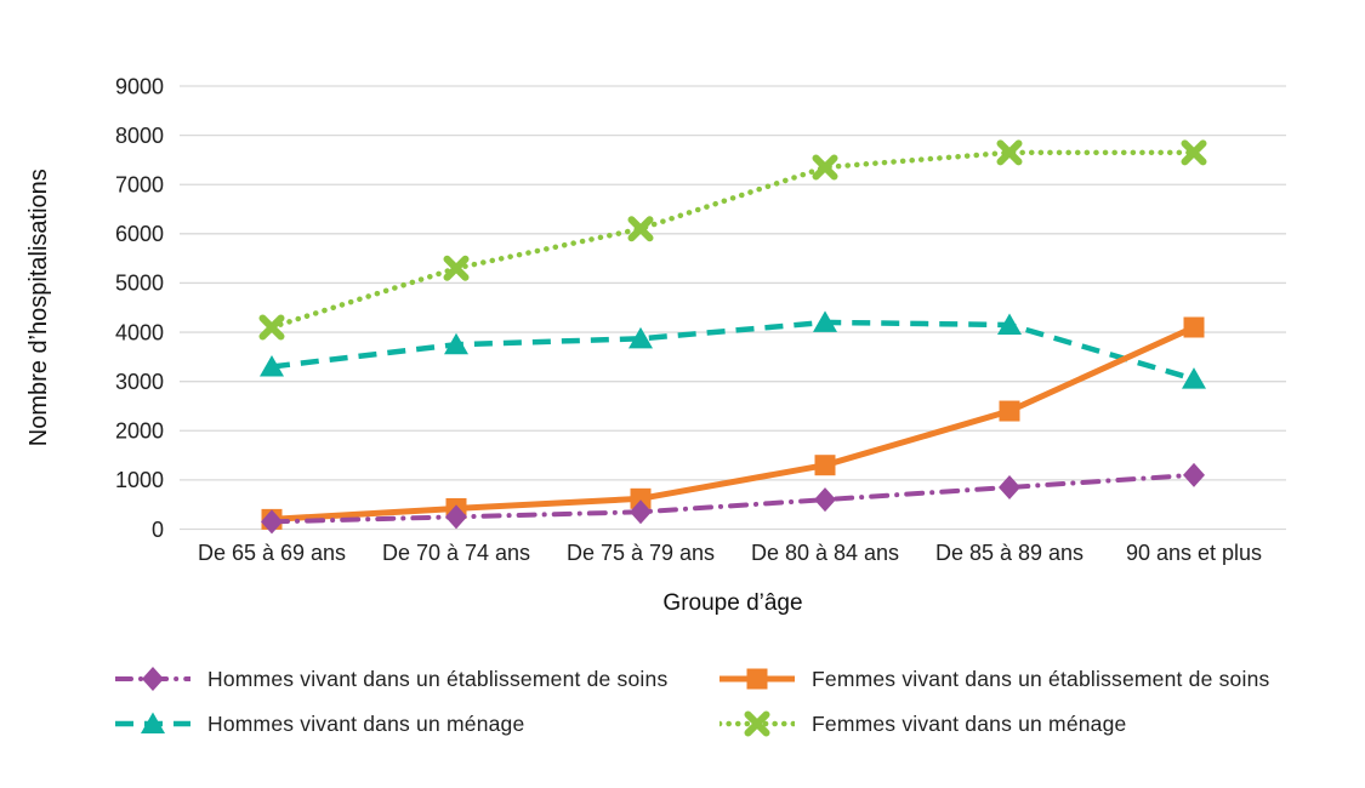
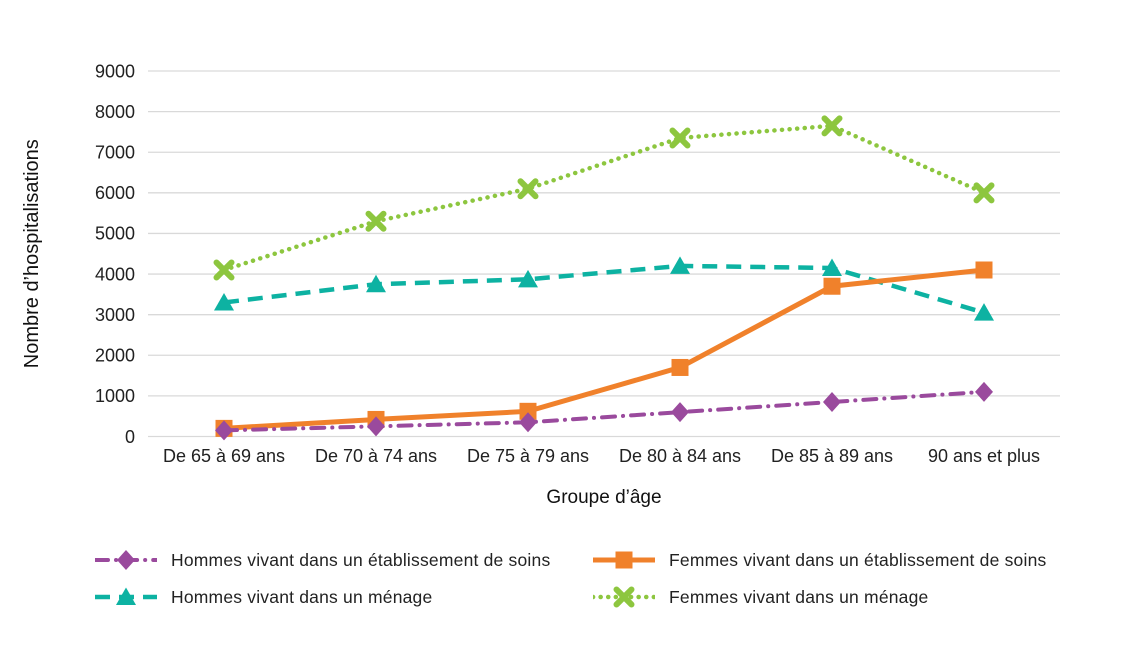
Femmes vivant dans un établissement de soins/De 80 à 84 ans: 1300 -> 1700
Femmes vivant dans un établissement de soins/De 85 à 89 ans: 2400 -> 3700
Femmes vivant dans un ménage/90 ans et plus: 7600 -> 6000
